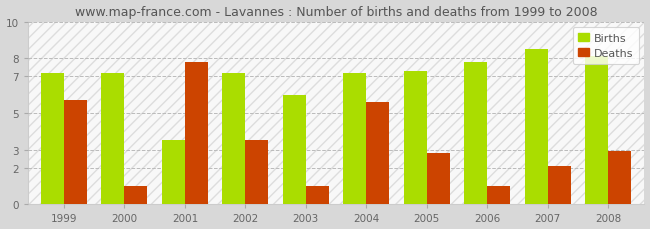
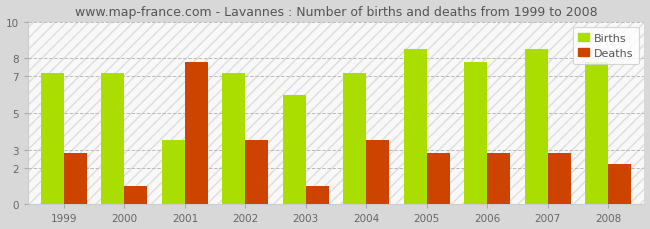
Deaths/1999: 5.7 -> 2.8
Deaths/2004: 5.6 -> 3.5
Births/2005: 7.3 -> 8.5
Deaths/2006: 1.0 -> 2.8
Deaths/2007: 2.1 -> 2.8
Births/2008: 8.1 -> 7.8
Deaths/2008: 2.9 -> 2.2
